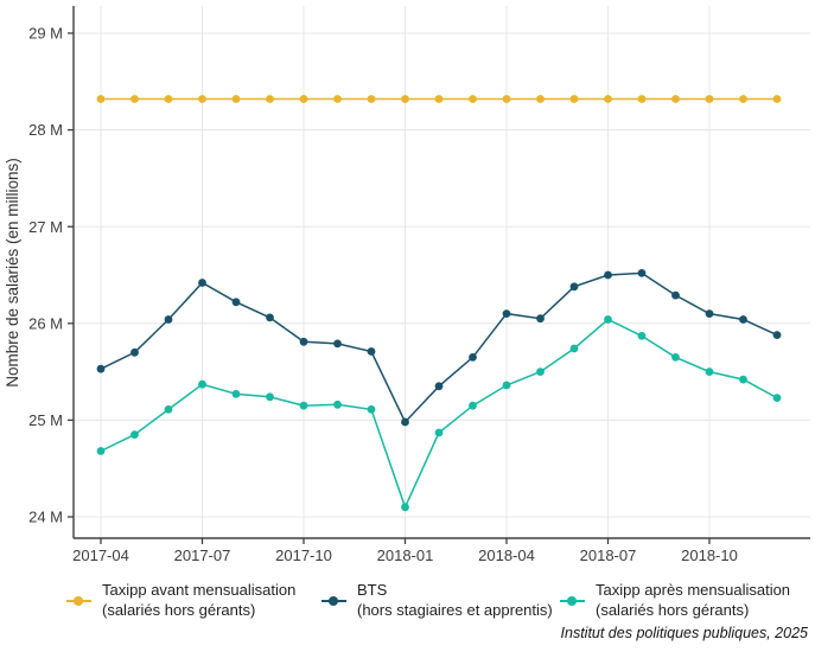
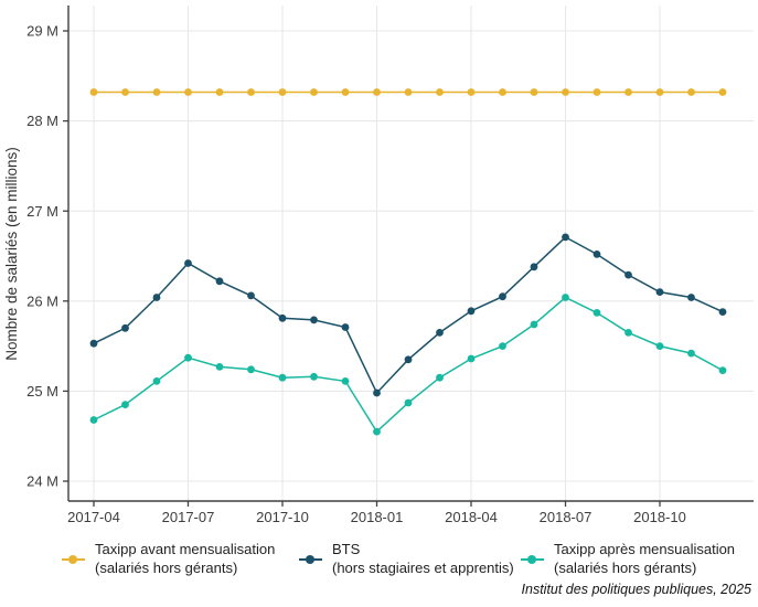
Taxipp après mensualisation (salariés hors gérants)/2018-01: 24.1M -> 24.6M
BTS (hors stagiaires et apprentis)/2018-04: 26.1M -> 25.9M
BTS (hors stagiaires et apprentis)/2018-07: 26.5M -> 26.7M
